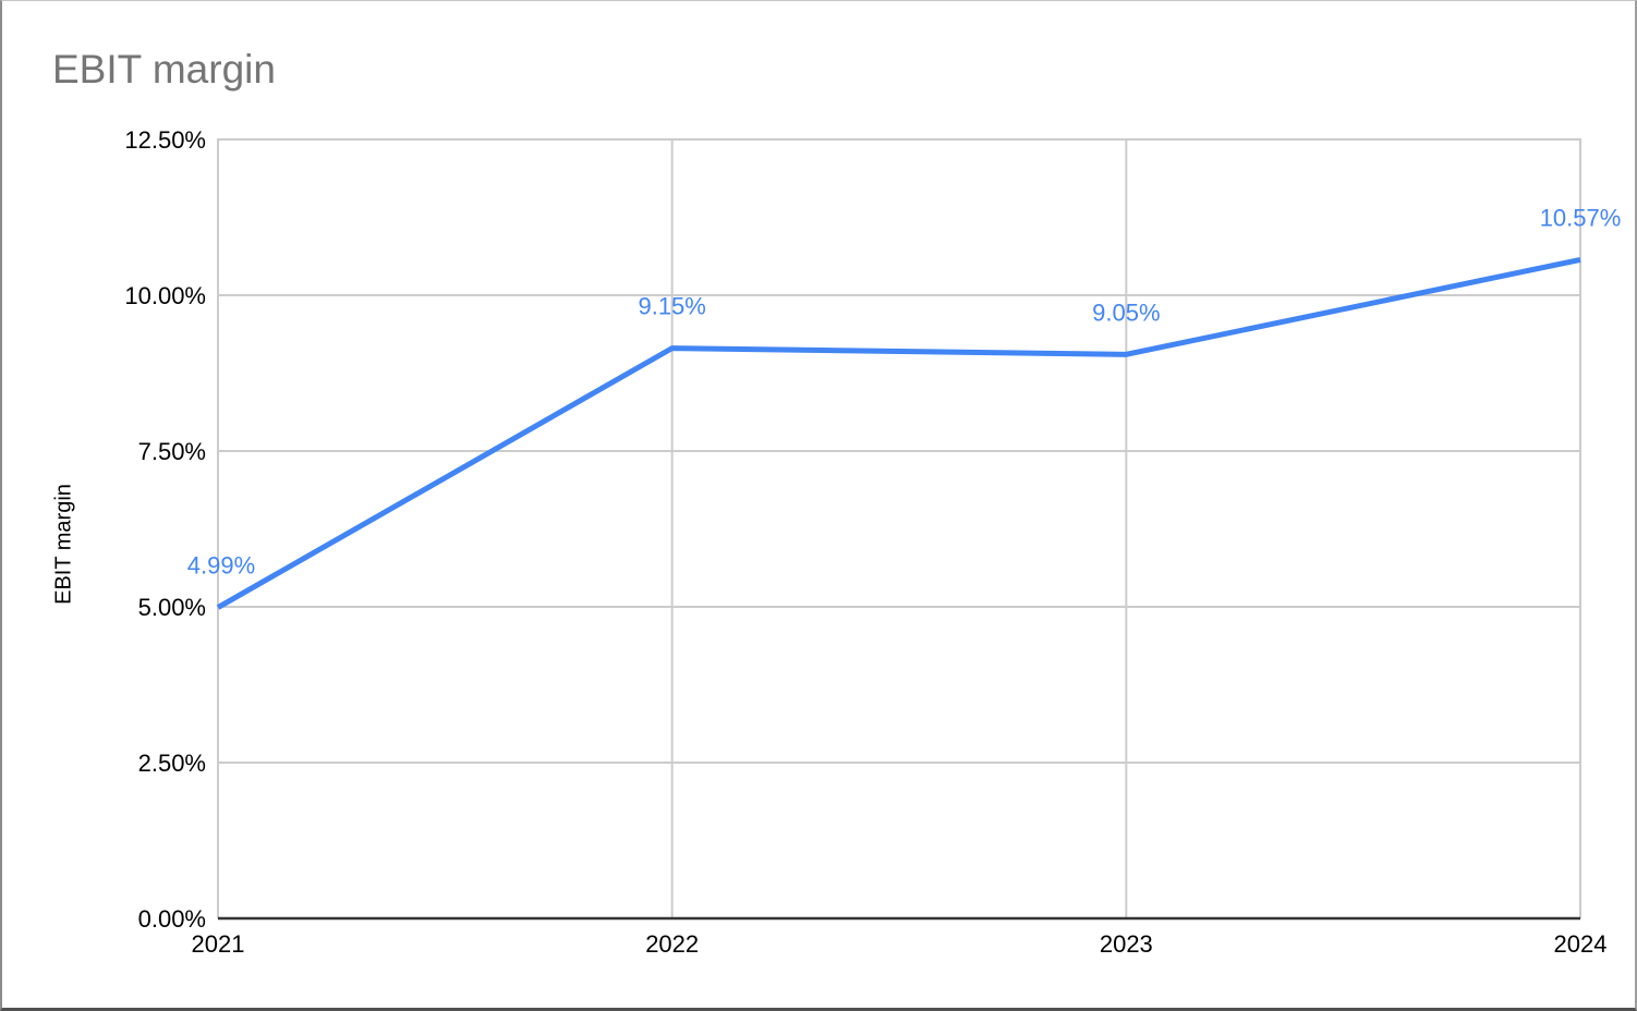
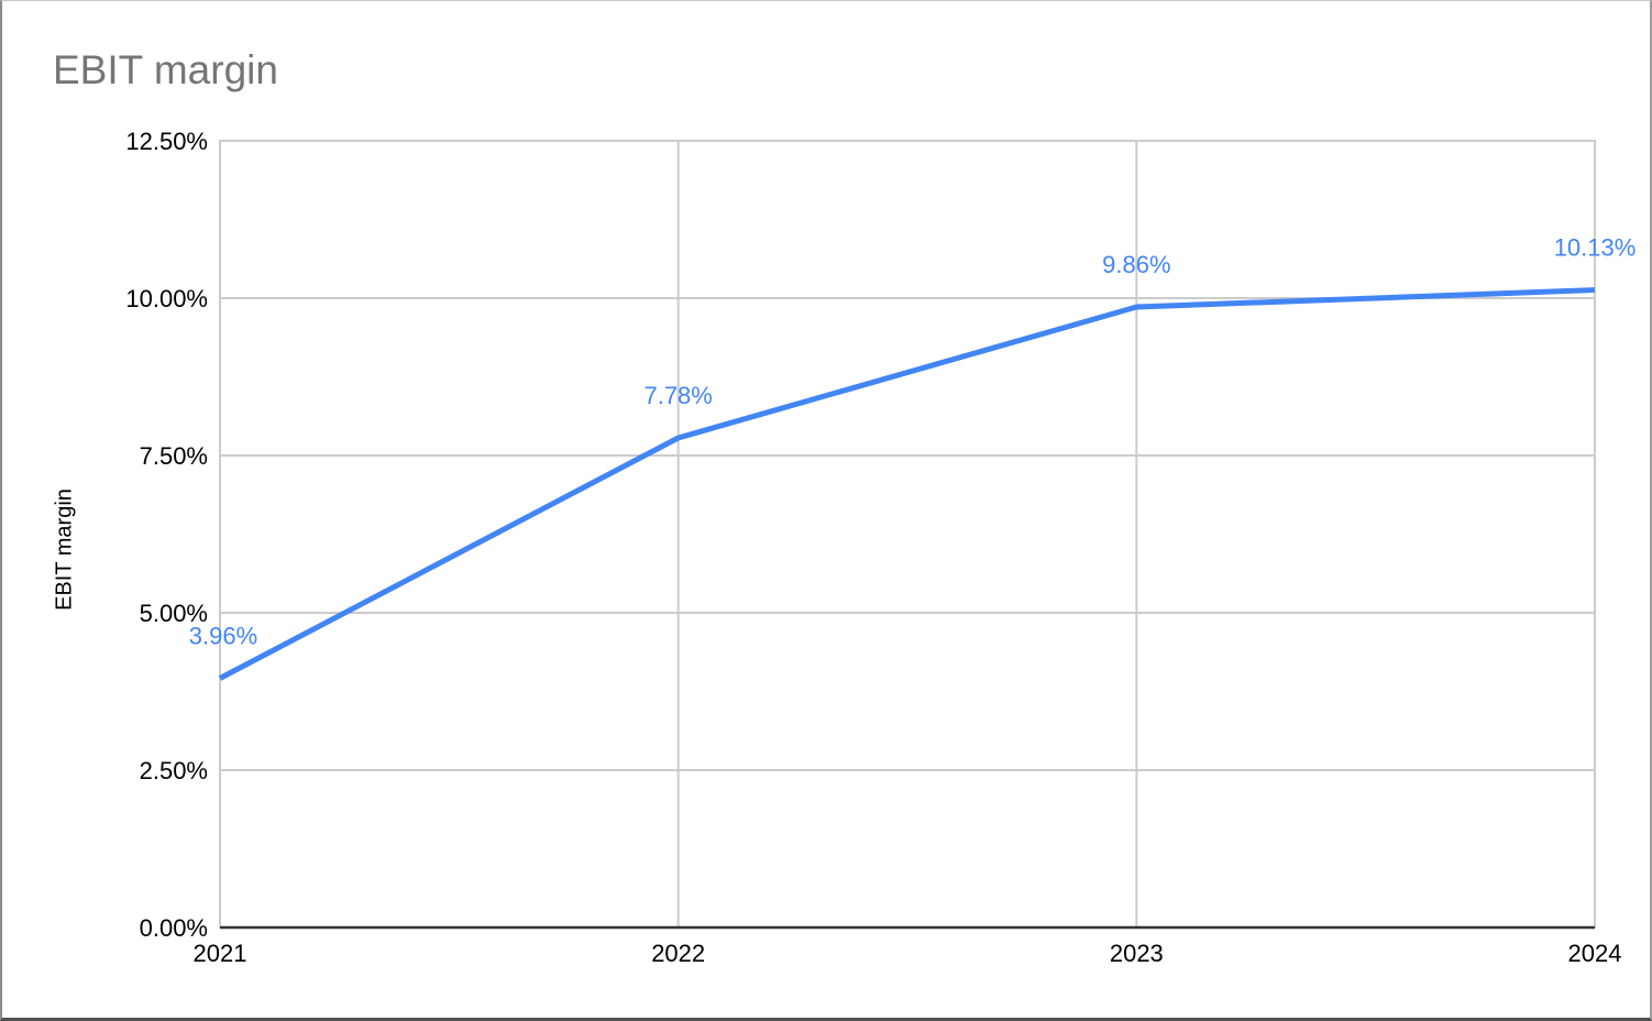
2021: 4.99% -> 3.96%
2022: 9.15% -> 7.78%
2023: 9.05% -> 9.86%
2024: 10.57% -> 10.13%
